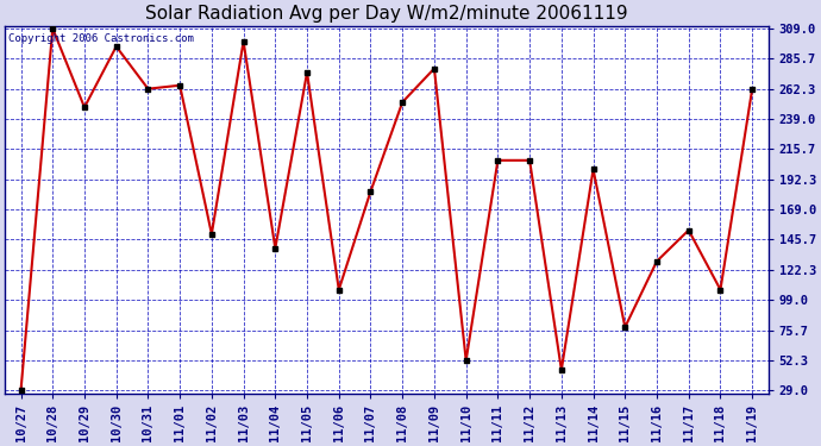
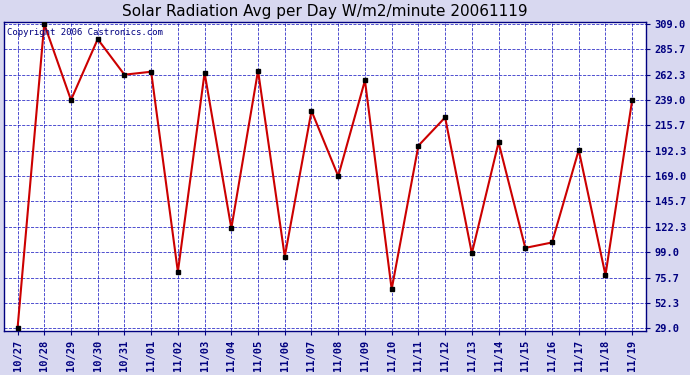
10/29: 248 -> 239
11/02: 150 -> 81
11/03: 299 -> 264
11/04: 139 -> 121
11/05: 275 -> 266
11/06: 107 -> 95
11/07: 183 -> 229
11/08: 252 -> 169
11/09: 278 -> 257
11/10: 52 -> 65
11/11: 207 -> 197
11/12: 207 -> 223
11/13: 45 -> 98
11/15: 78 -> 103
11/16: 129 -> 108
11/17: 153 -> 193
11/18: 107 -> 78
11/19: 262 -> 239
